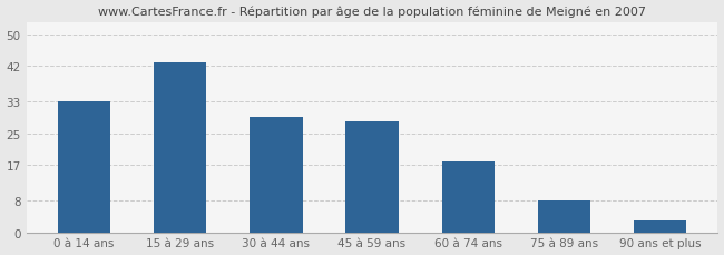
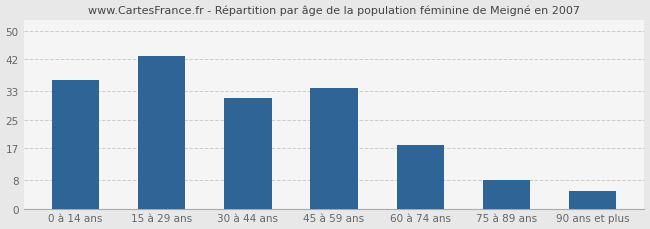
0 à 14 ans: 33 -> 36
30 à 44 ans: 29 -> 31
45 à 59 ans: 28 -> 34
90 ans et plus: 3 -> 5
